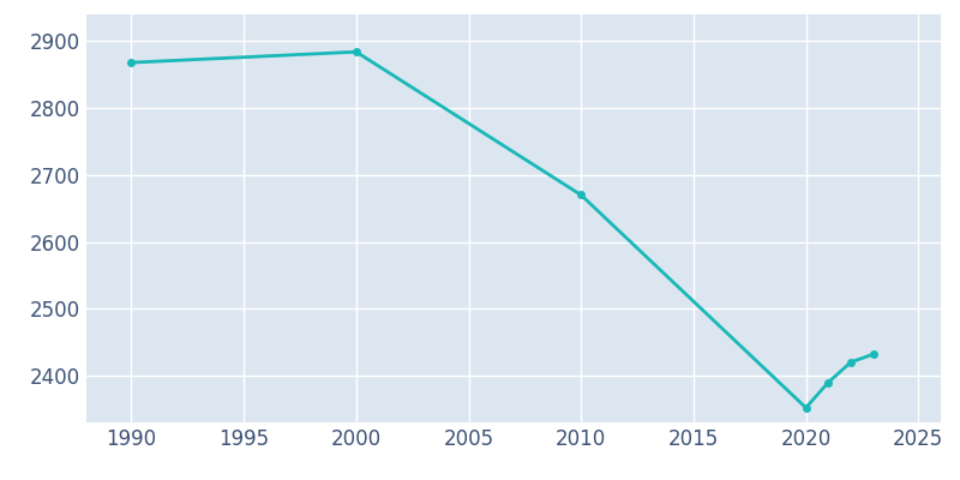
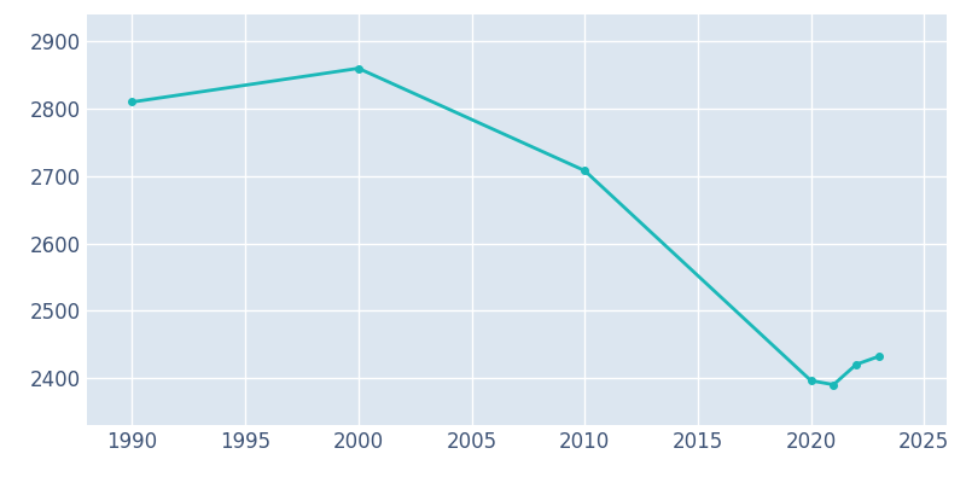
1990: 2868 -> 2810
2000: 2884 -> 2860
2010: 2670 -> 2708
2020: 2352 -> 2396
